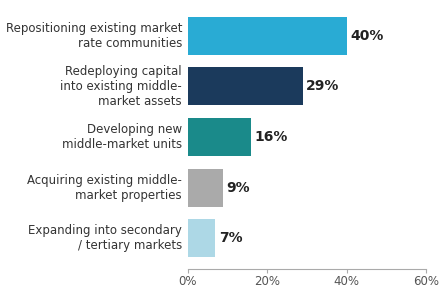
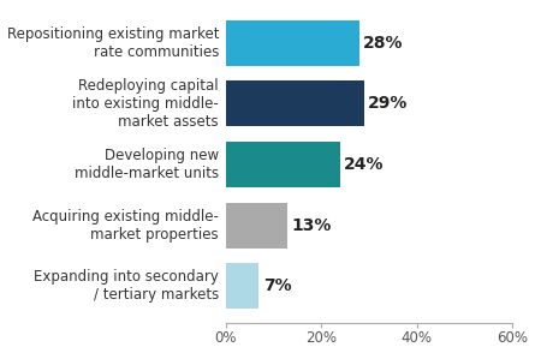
Repositioning existing market rate communities: 40% -> 28%
Developing new middle-market units: 16% -> 24%
Acquiring existing middle- market properties: 9% -> 13%
